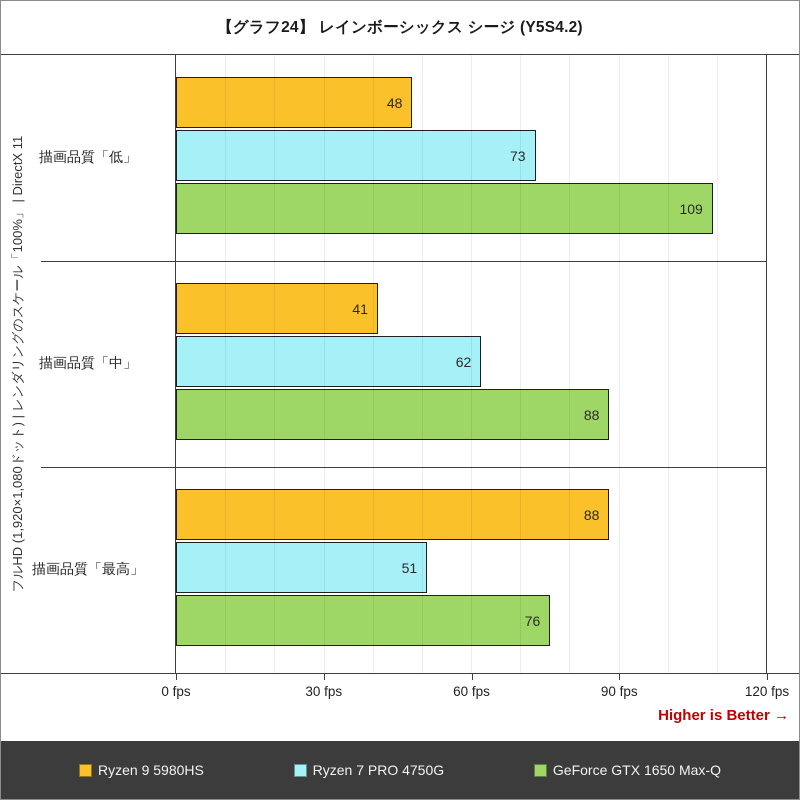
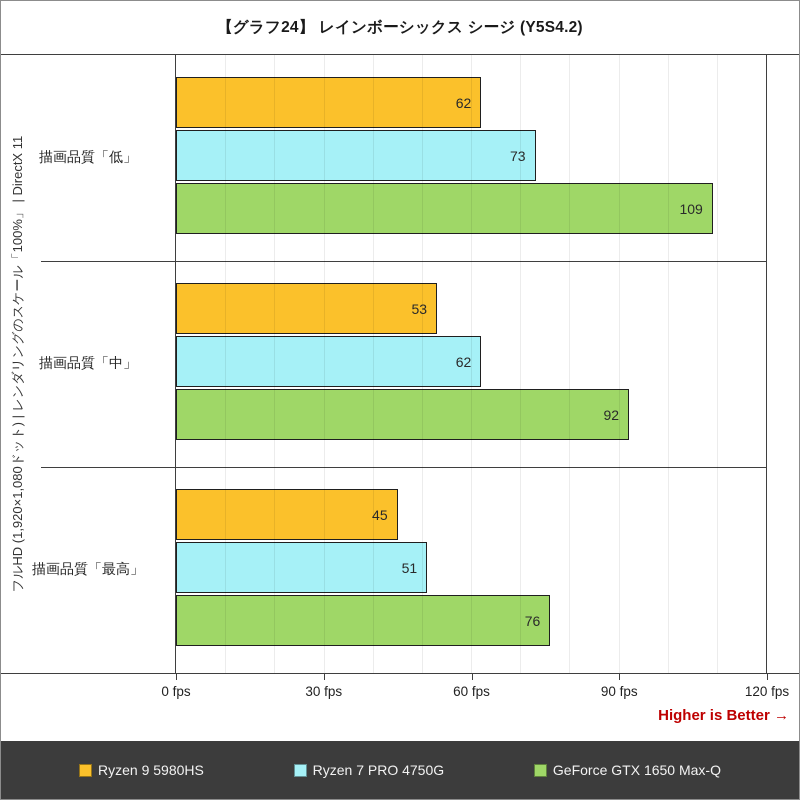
Ryzen 9 5980HS/描画品質「低」: 48 -> 62
Ryzen 9 5980HS/描画品質「中」: 41 -> 53
GeForce GTX 1650 Max-Q/描画品質「中」: 88 -> 92
Ryzen 9 5980HS/描画品質「最高」: 88 -> 45
